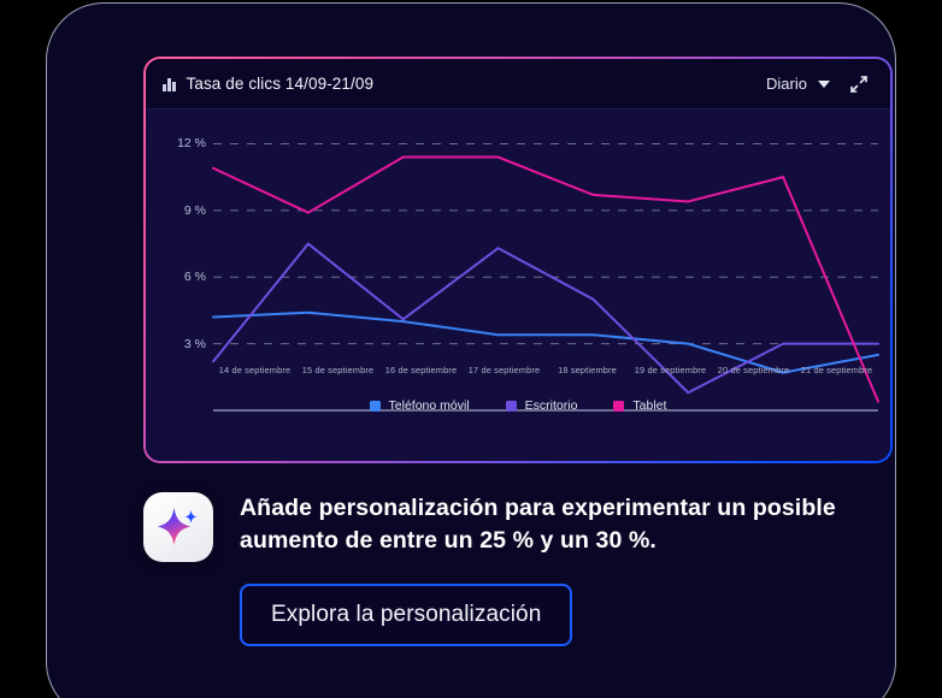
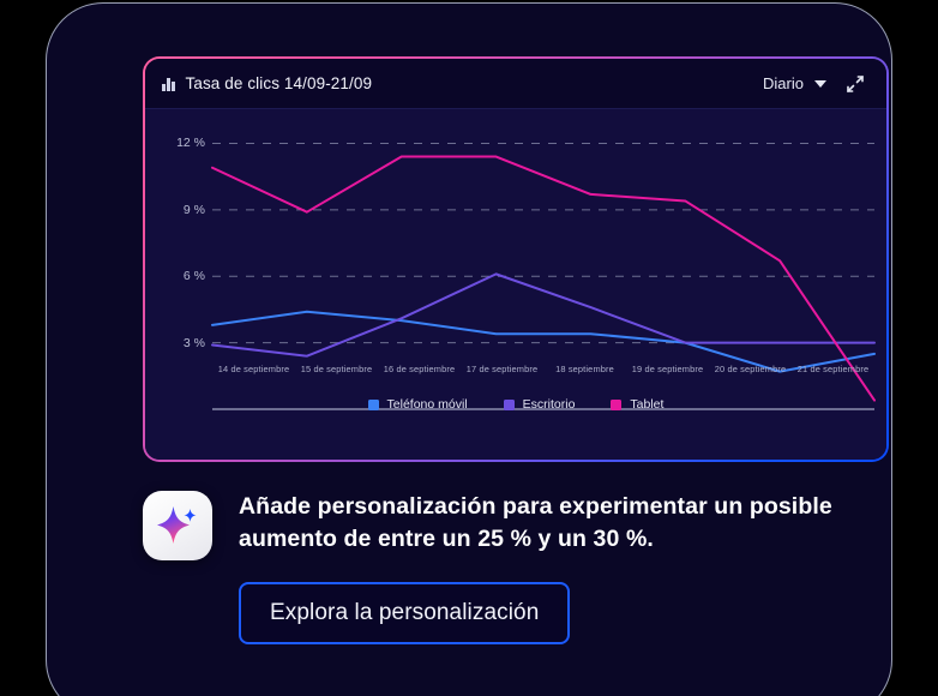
Teléfono móvil/14 de septiembre: 4.2% -> 3.8%
Escritorio/14 de septiembre: 2.2% -> 2.9%
Escritorio/15 de septiembre: 7.5% -> 2.4%
Escritorio/17 de septiembre: 7.3% -> 6.1%
Escritorio/18 septiembre: 5.0% -> 4.6%
Escritorio/19 de septiembre: 0.8% -> 3.0%
Tablet/20 de septiembre: 10.5% -> 6.7%
